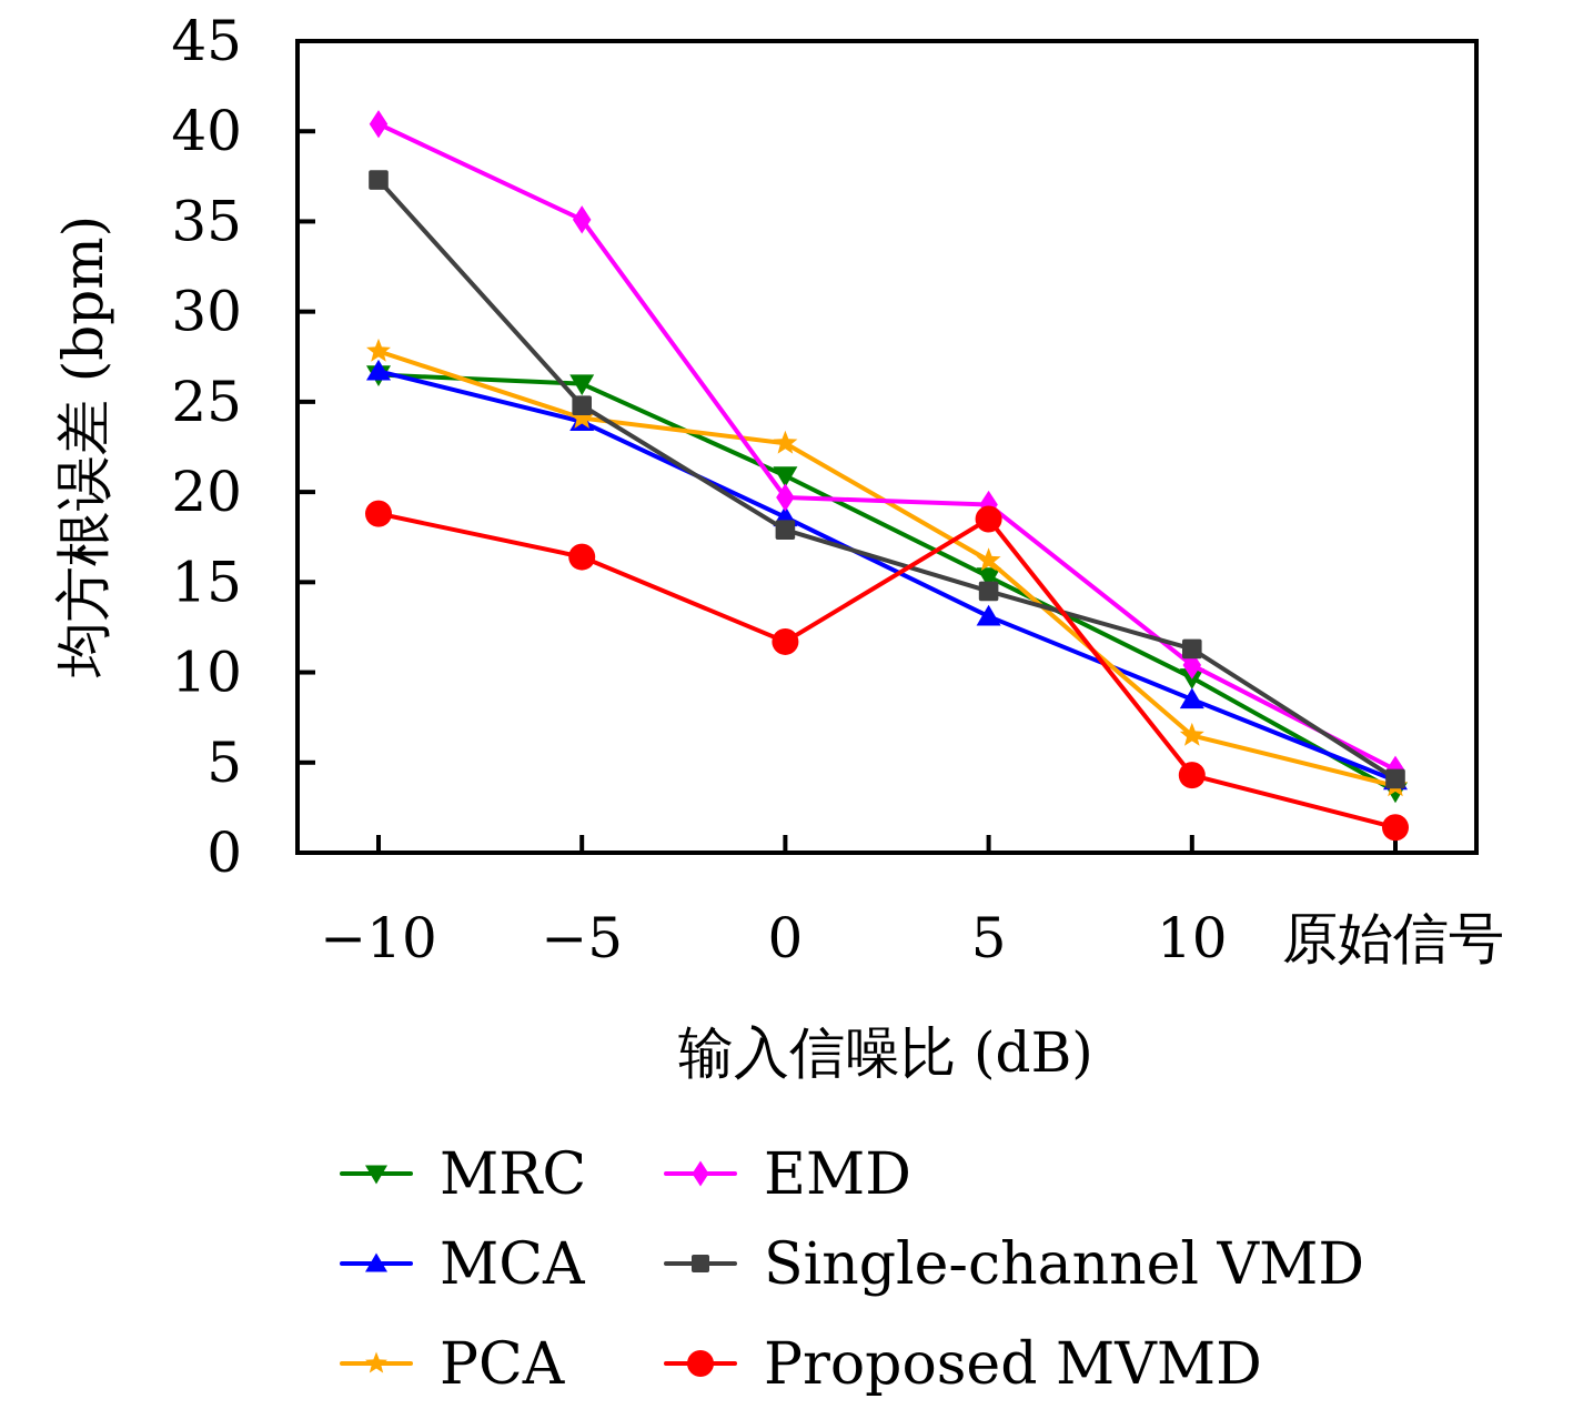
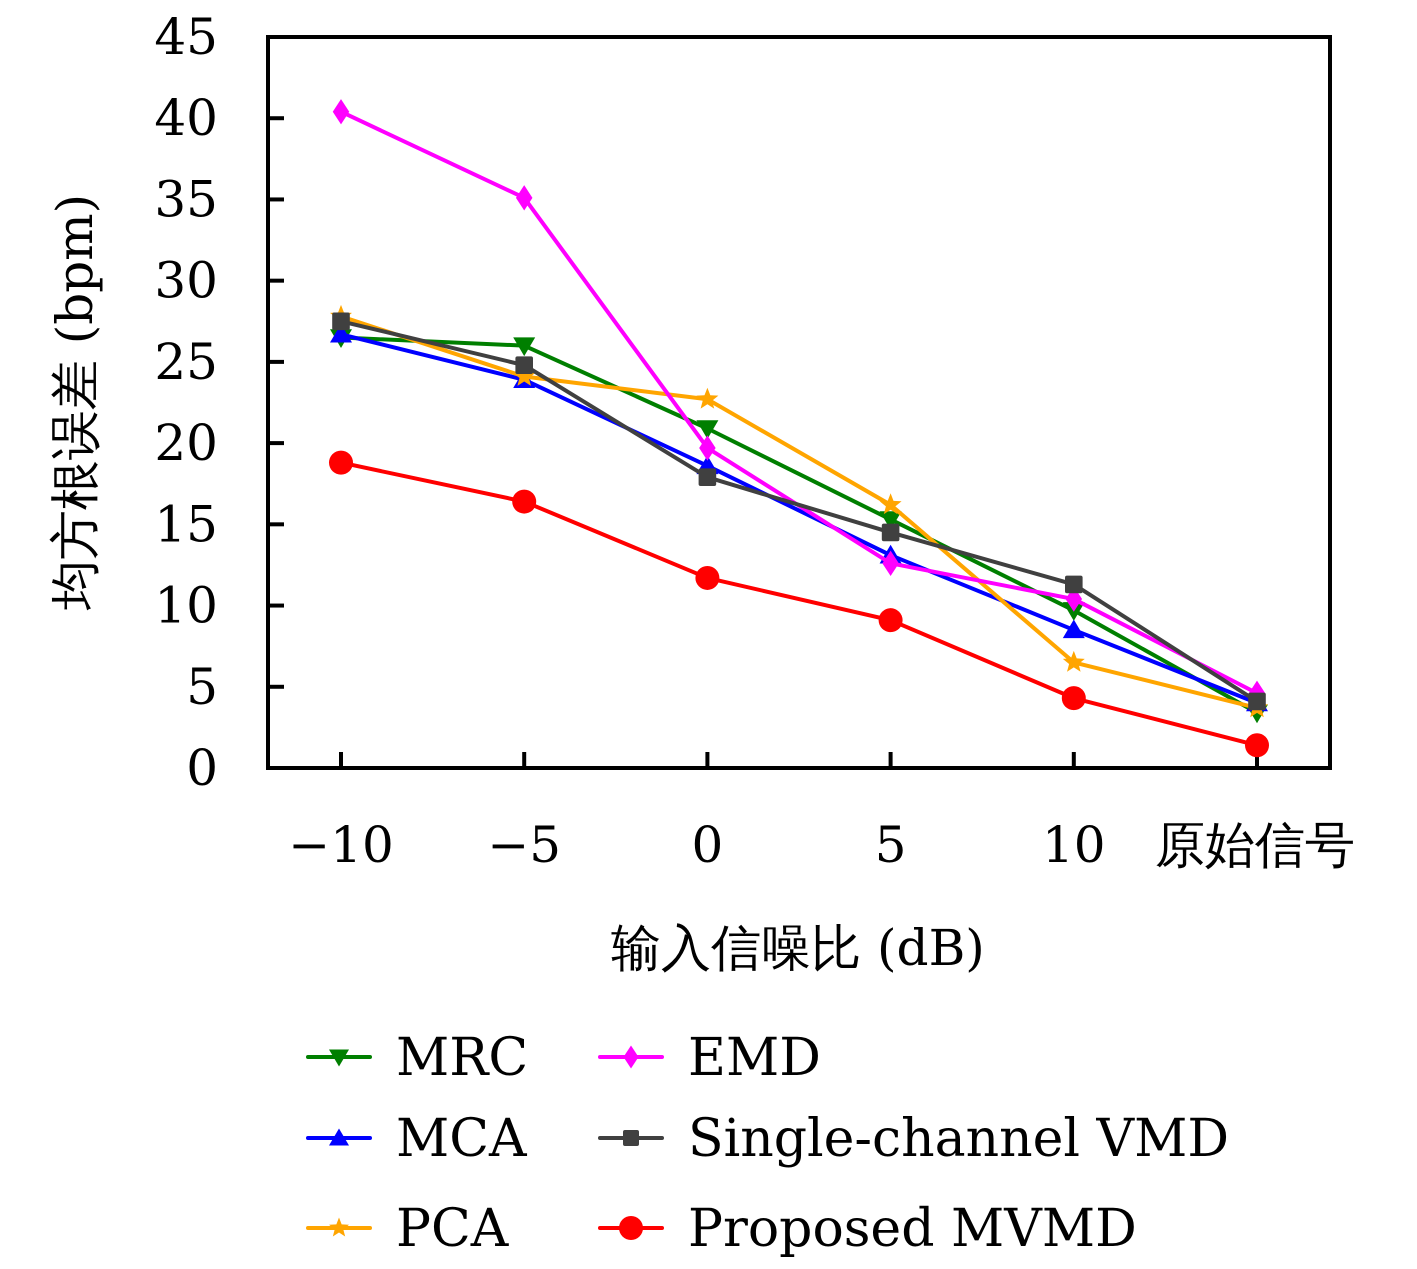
Single-channel VMD/−10: 37.3 -> 27.5
EMD/5: 19.3 -> 12.6
Proposed MVMD/5: 18.5 -> 9.1
